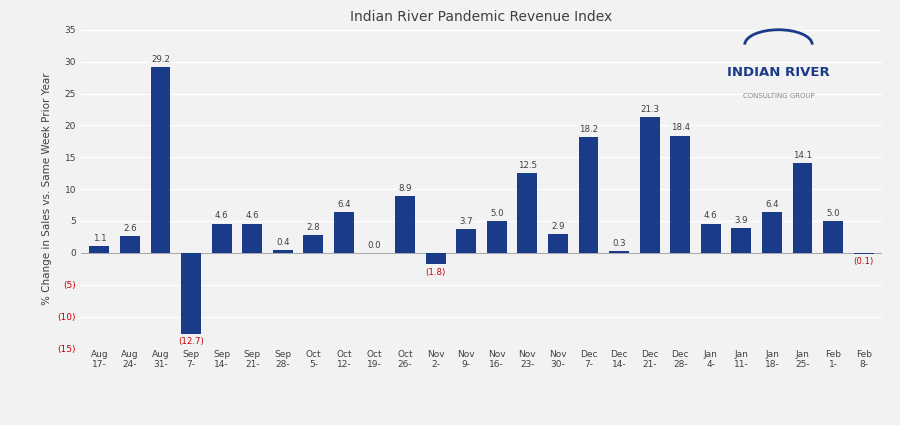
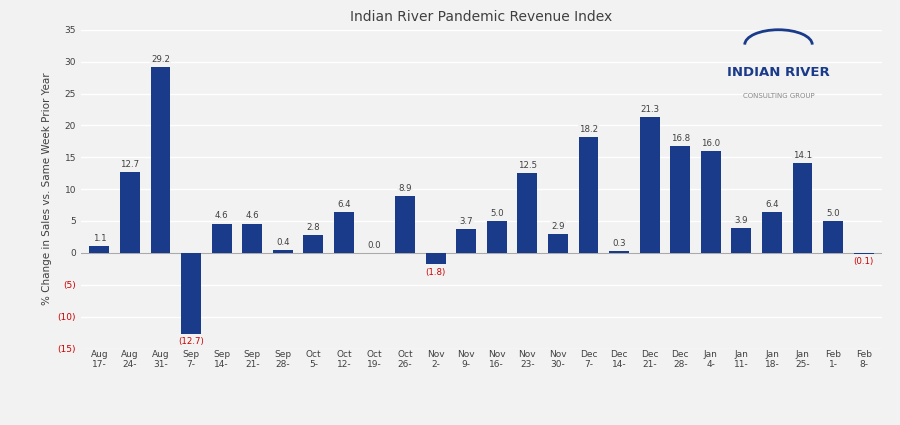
Aug 24-: 2.6 -> 12.7
Dec 28-: 18.4 -> 16.8
Jan 4-: 4.6 -> 16.0
